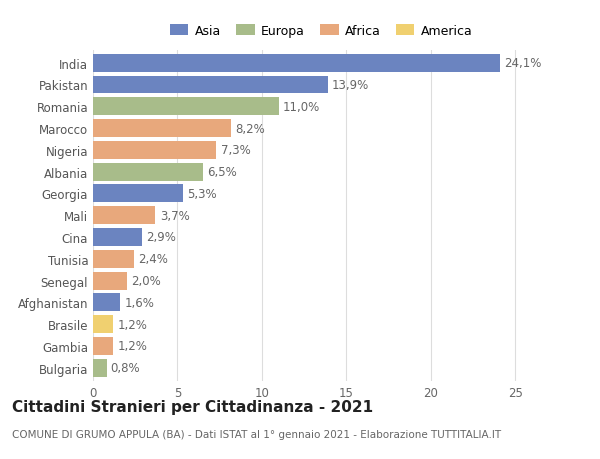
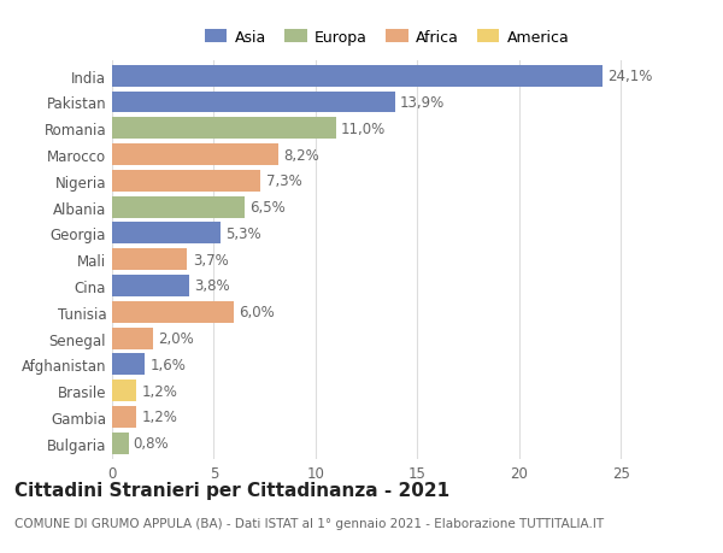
Cina: 2,9% -> 3,8%
Tunisia: 2,4% -> 6,0%
